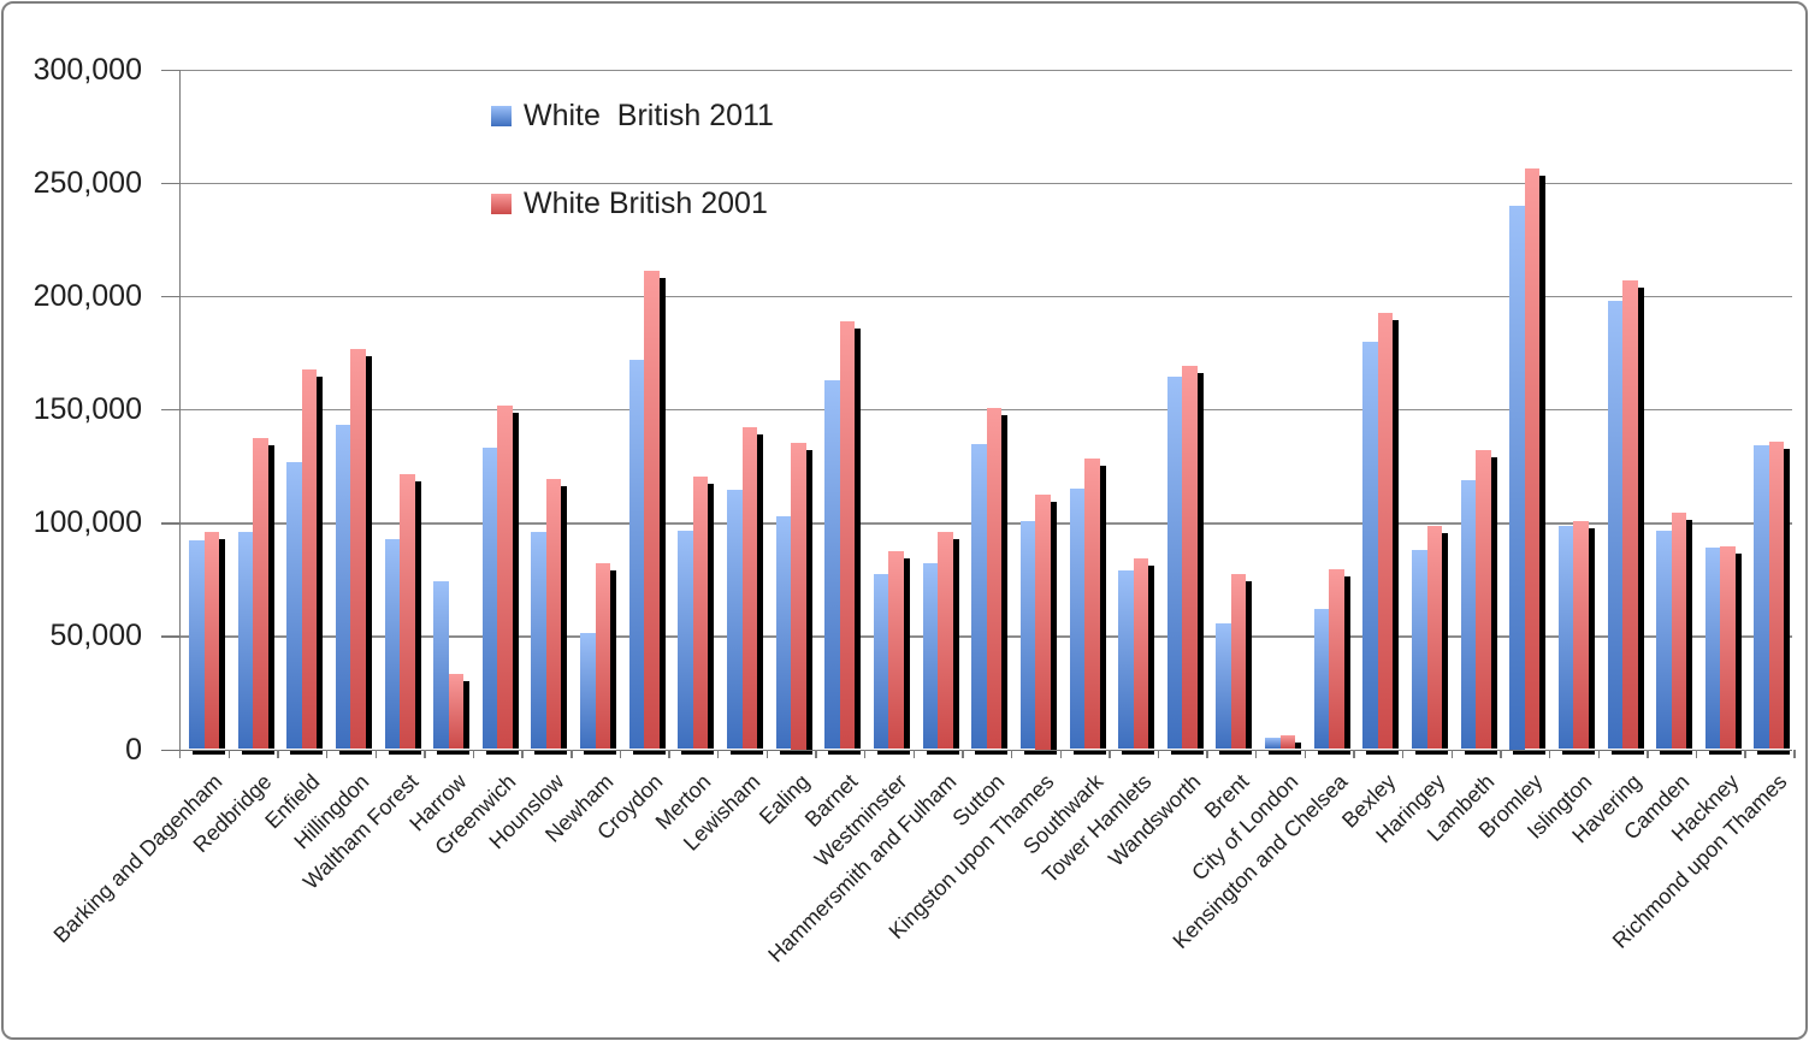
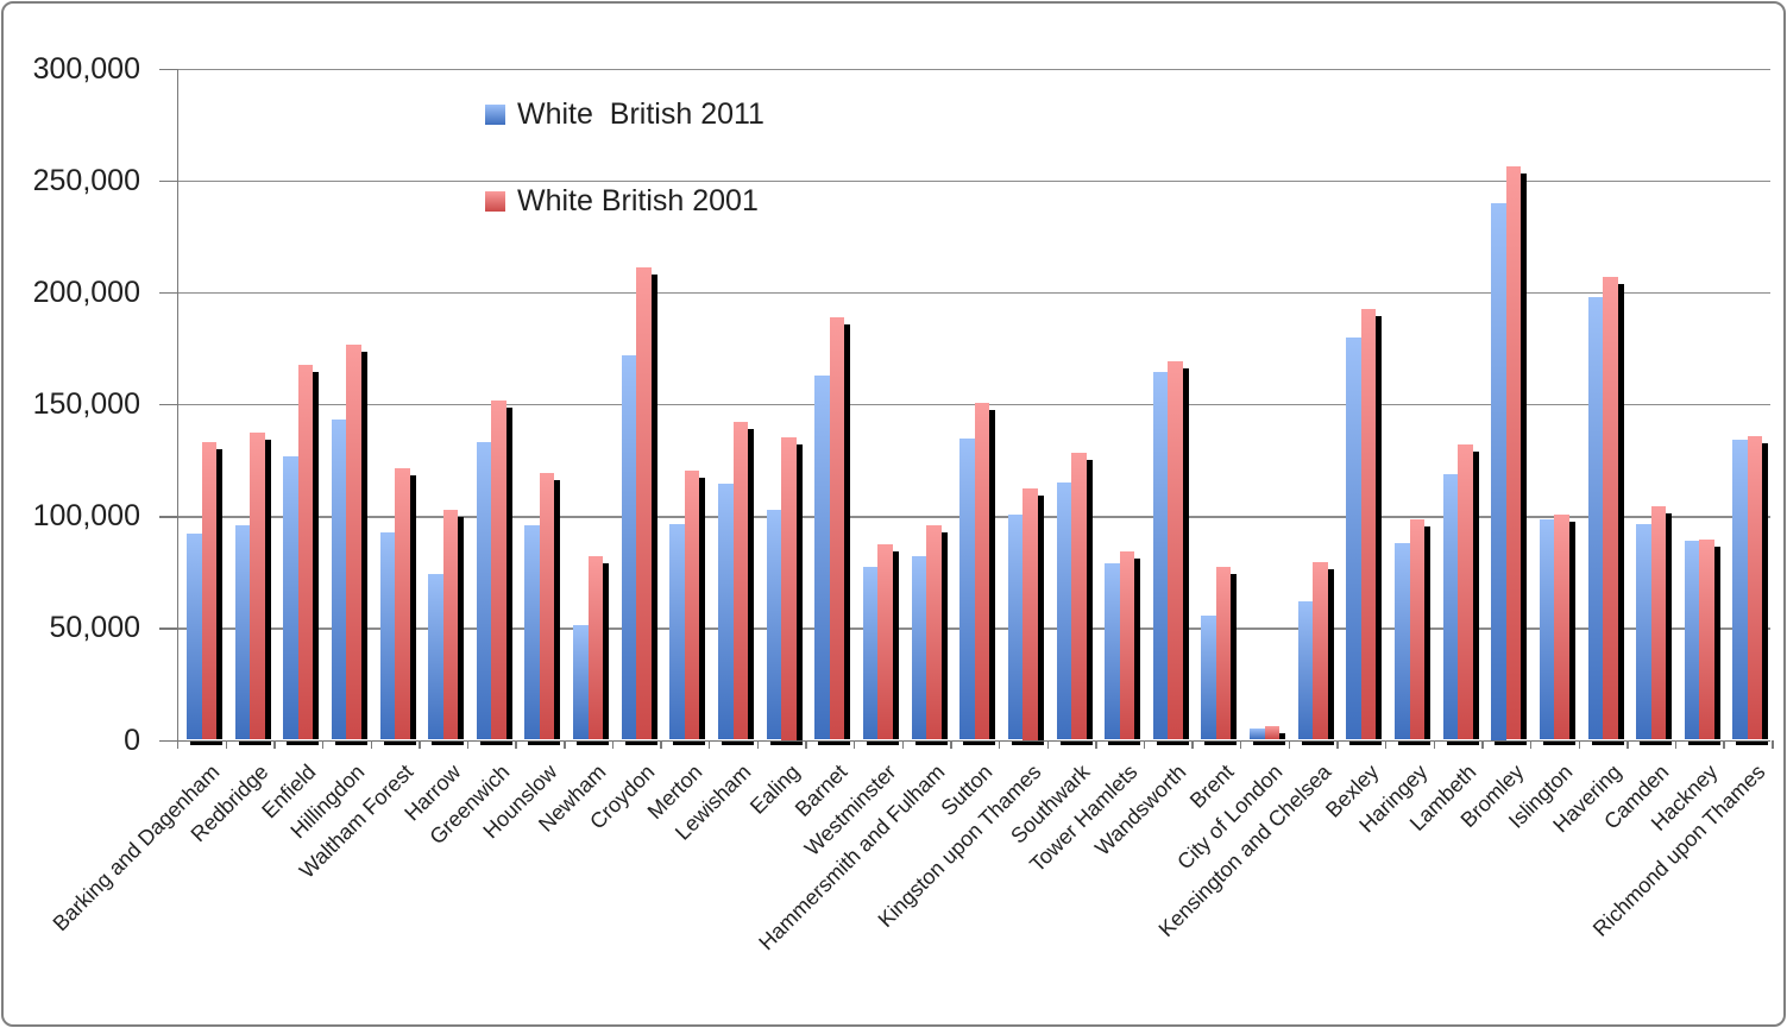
White British 2001/Barking and Dagenham: 96000 -> 133000
White British 2001/Harrow: 33000 -> 103000
